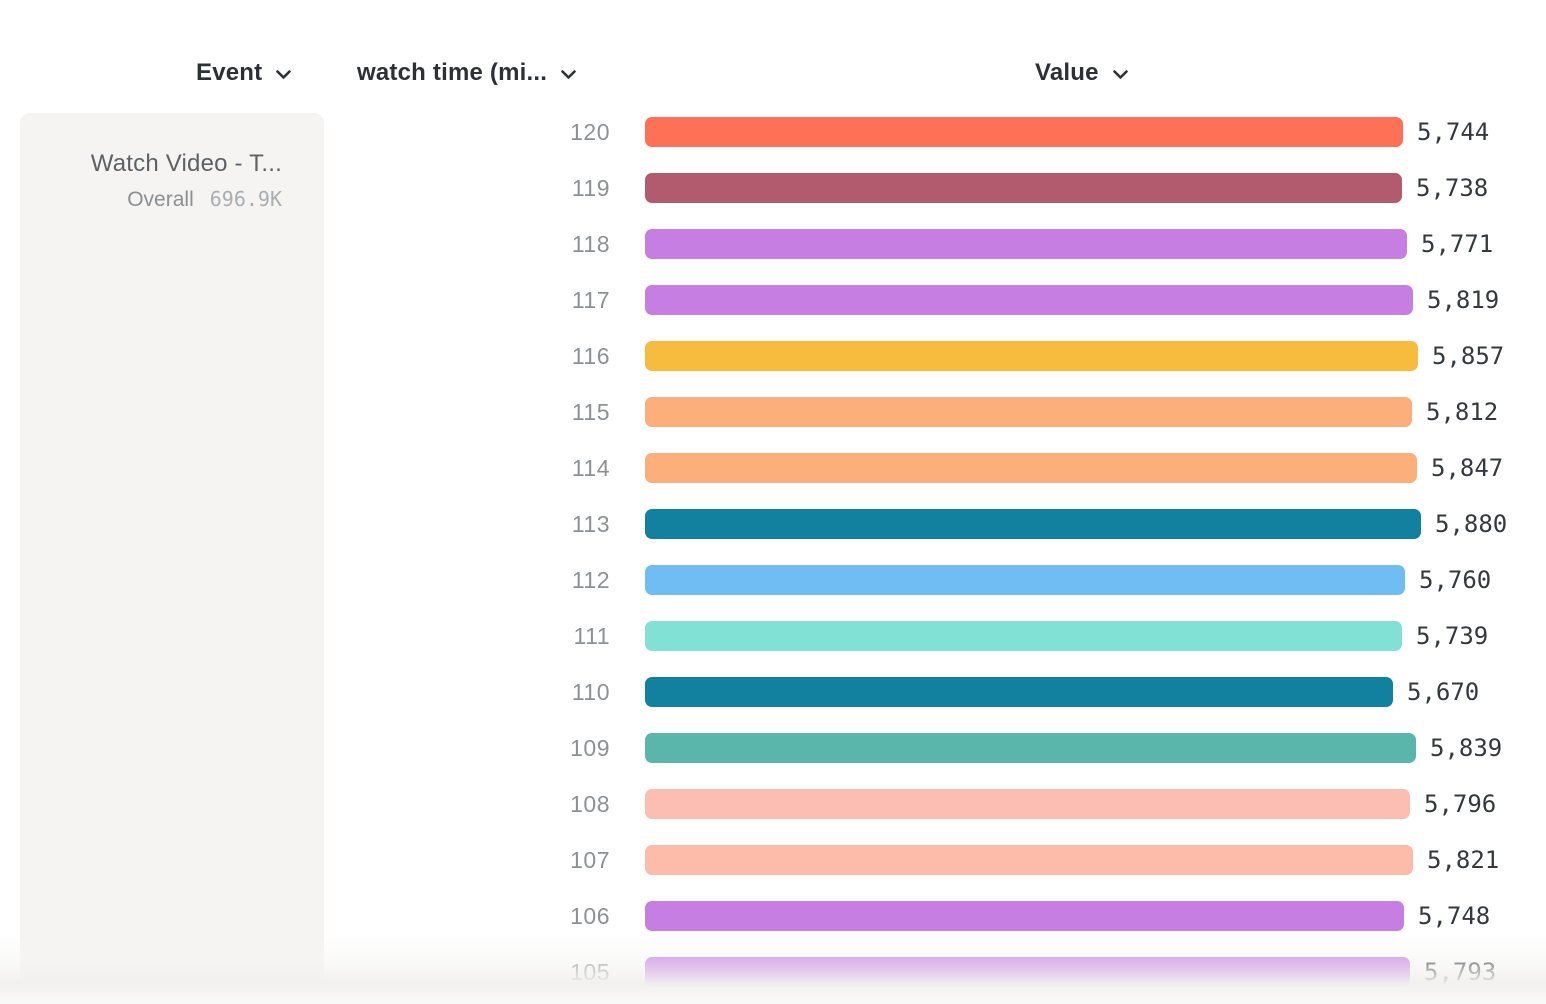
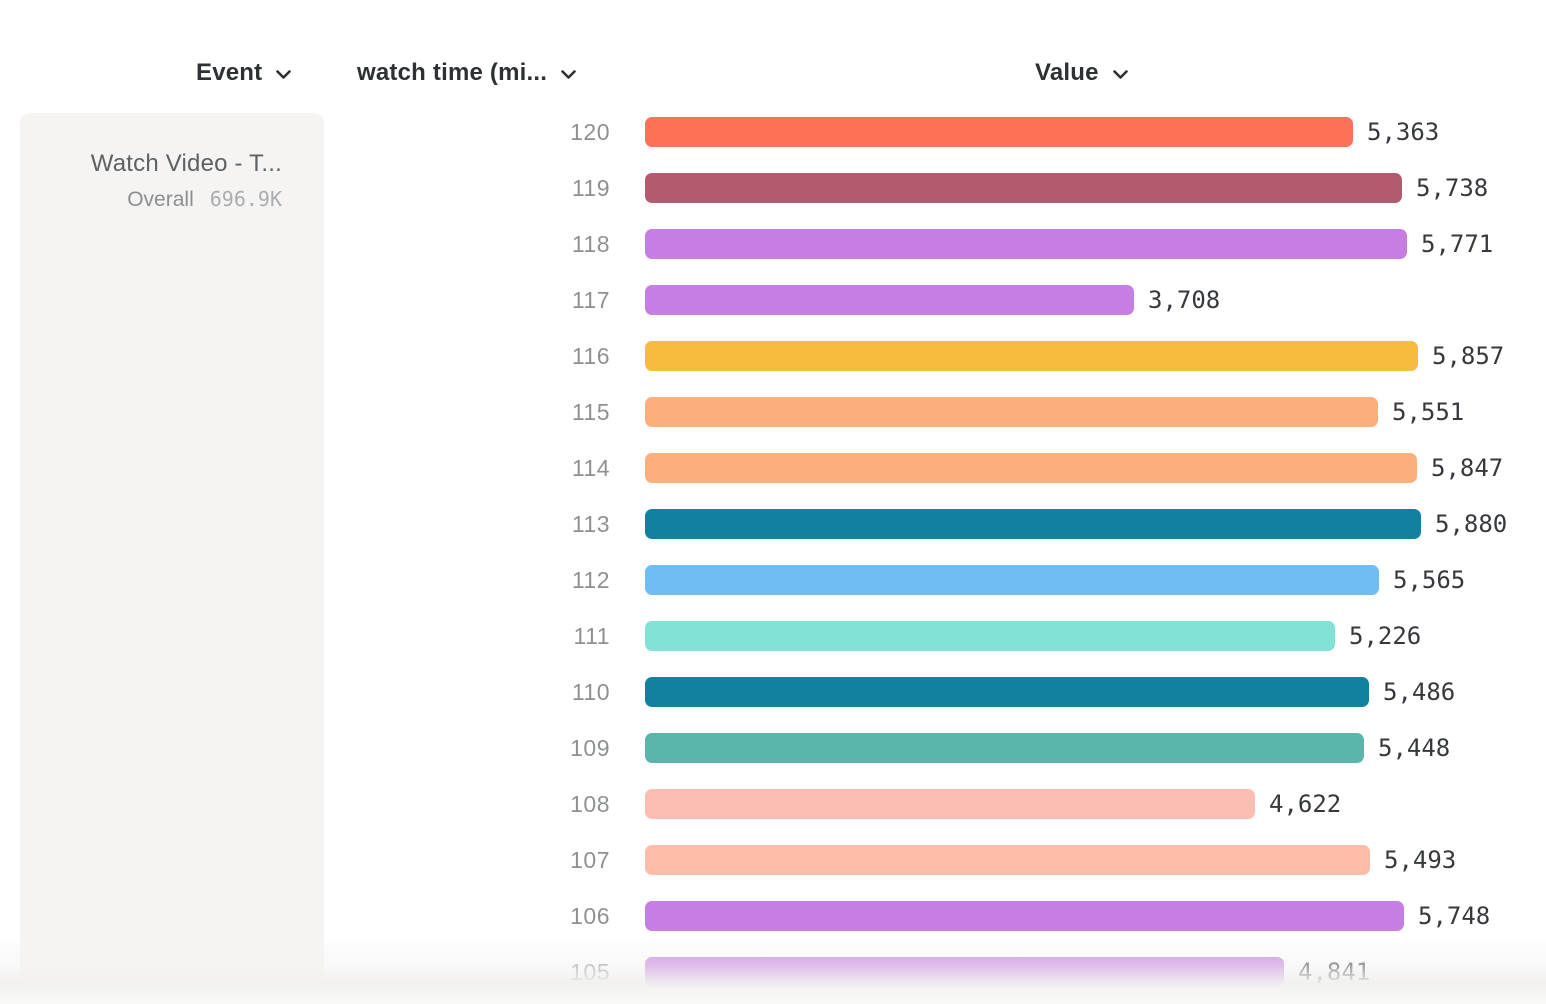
120: 5,744 -> 5,363
117: 5,819 -> 3,708
115: 5,812 -> 5,551
112: 5,760 -> 5,565
111: 5,739 -> 5,226
110: 5,670 -> 5,486
109: 5,839 -> 5,448
108: 5,796 -> 4,622
107: 5,821 -> 5,493
105: 5,793 -> 4,841
